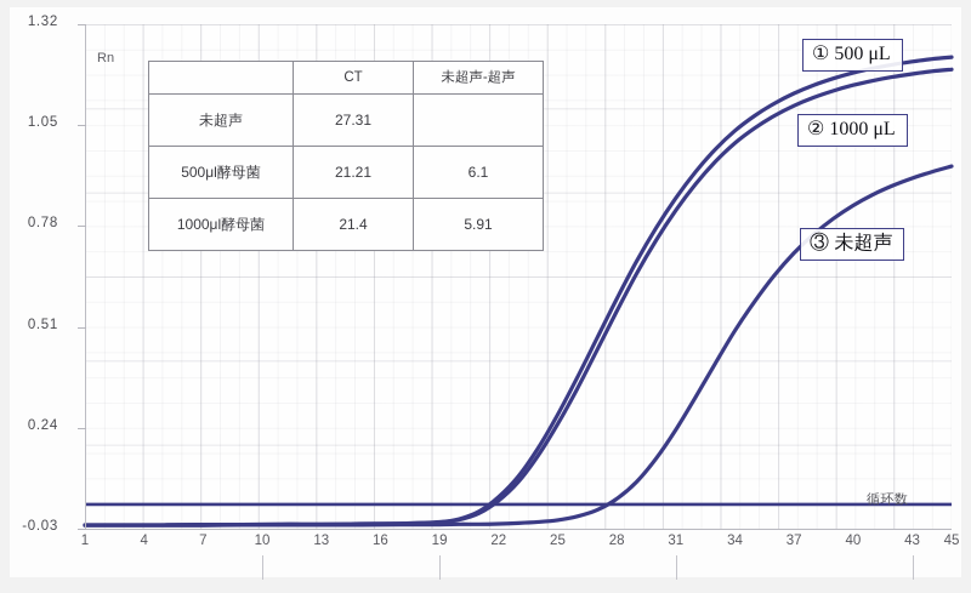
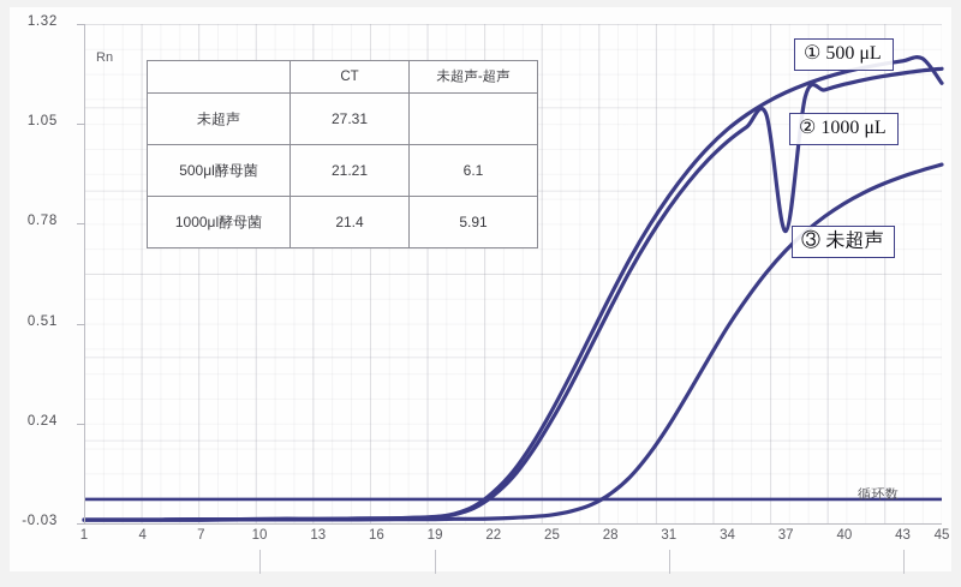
1000 μL/37: 1.10 -> 0.76
500 μL/45: 1.23 -> 1.16
